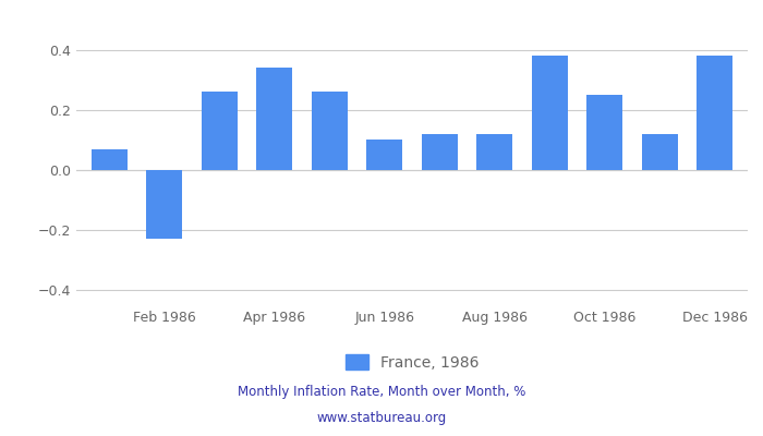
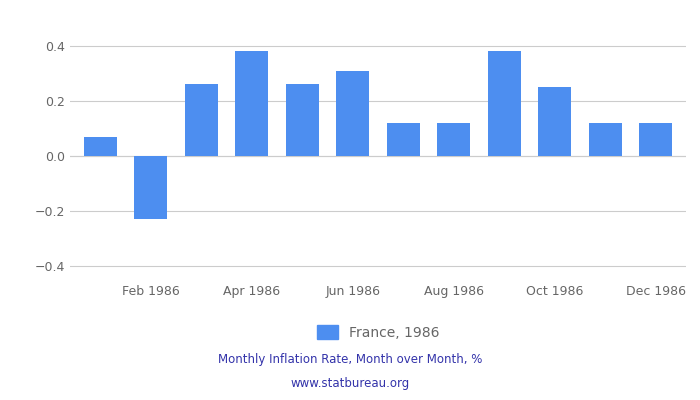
Apr 1986: 0.34 -> 0.38
Jun 1986: 0.10 -> 0.31
Dec 1986: 0.38 -> 0.12
